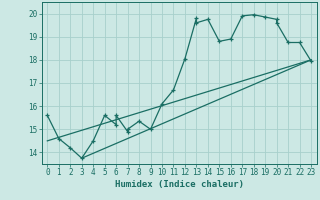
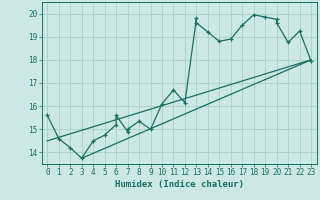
5: 15.60 -> 14.75
12: 18.05 -> 16.15
14: 19.75 -> 19.20
17: 19.90 -> 19.50
22: 18.75 -> 19.25
